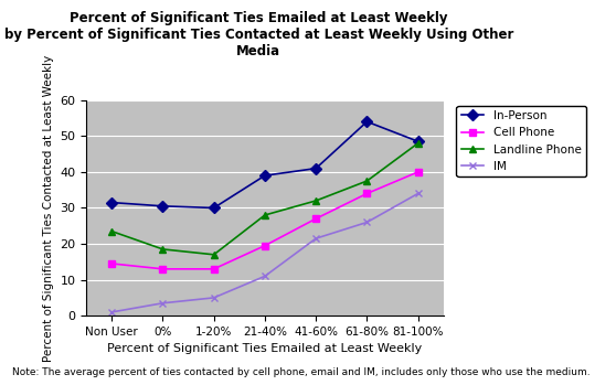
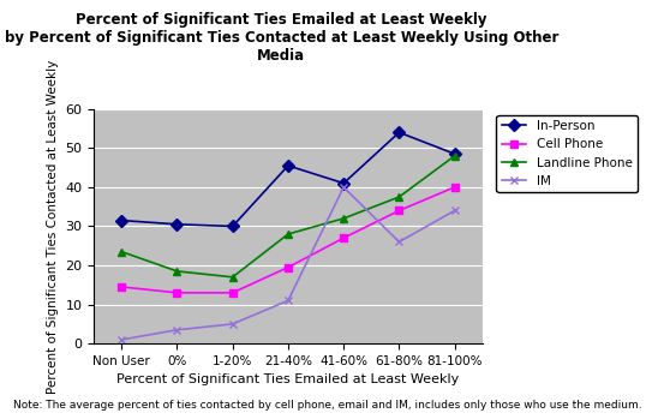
In-Person/21-40%: 39.0 -> 45.5
IM/41-60%: 21.5 -> 40.0
